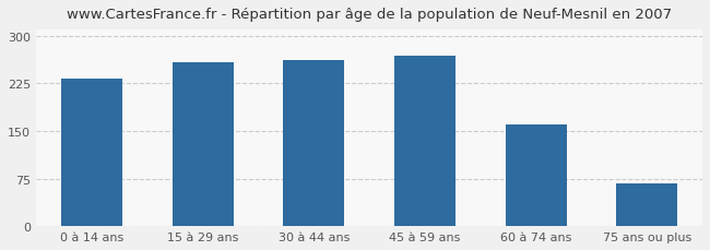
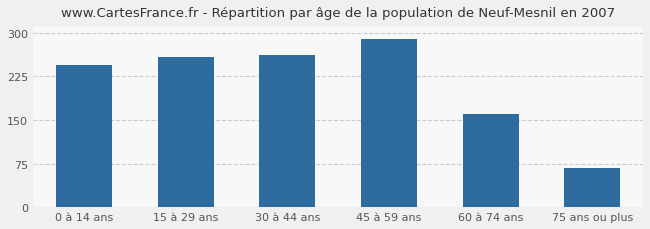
0 à 14 ans: 232 -> 244
45 à 59 ans: 268 -> 290
